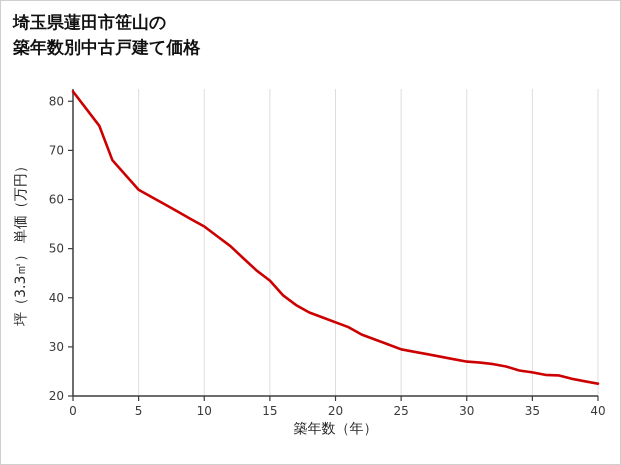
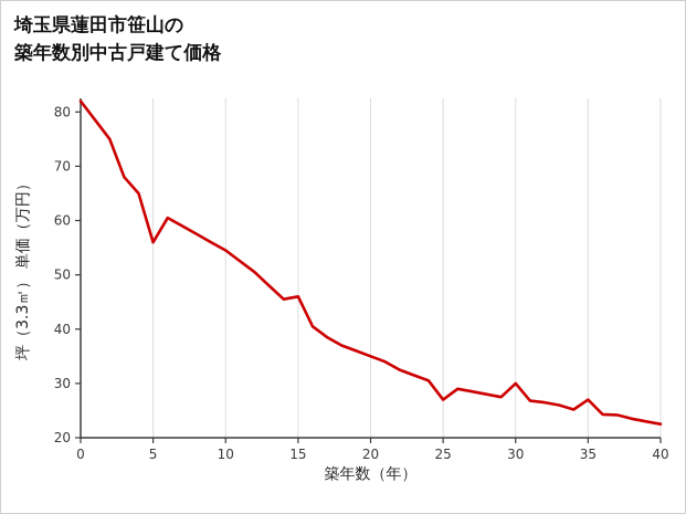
5: 62 -> 56
15: 44 -> 46
25: 30 -> 27
30: 27 -> 30
35: 25 -> 27
